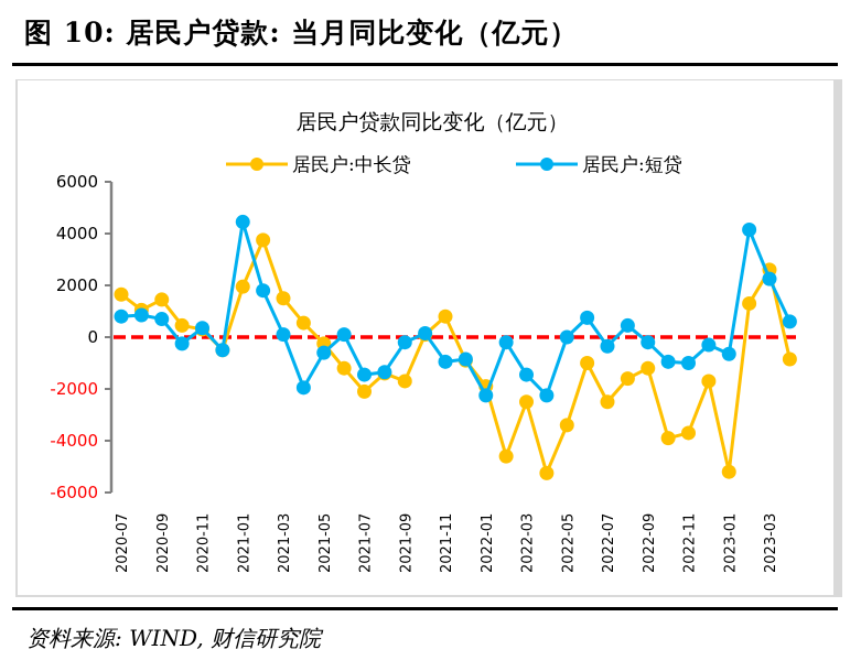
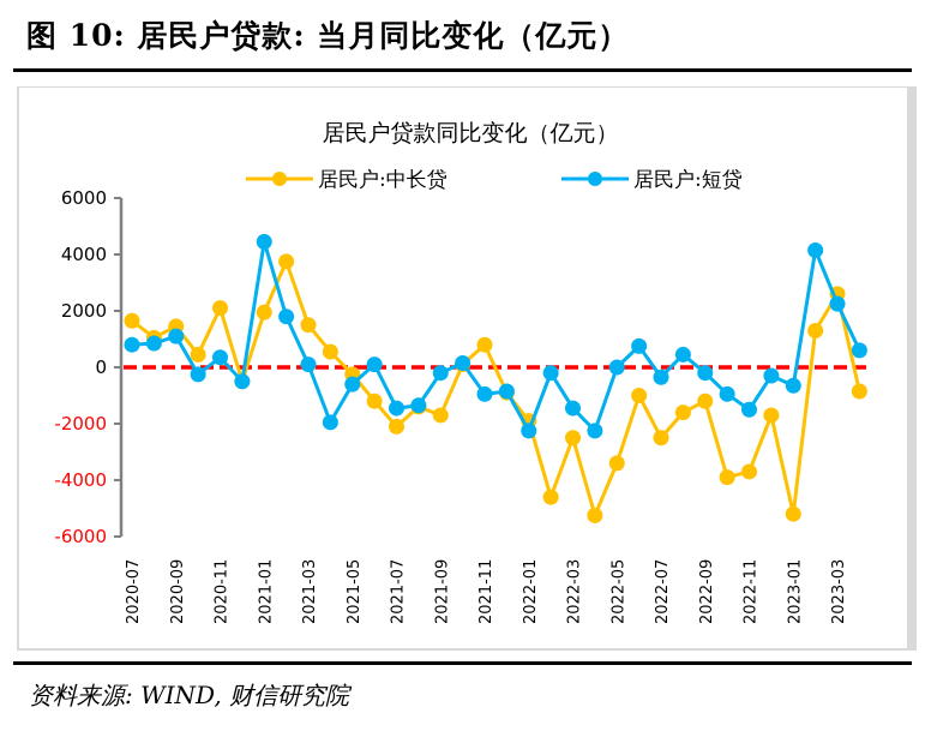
居民户:短贷/2020-09: 700 -> 1100
居民户:中长贷/2020-11: 300 -> 2100
居民户:短贷/2022-11: -1000 -> -1500
